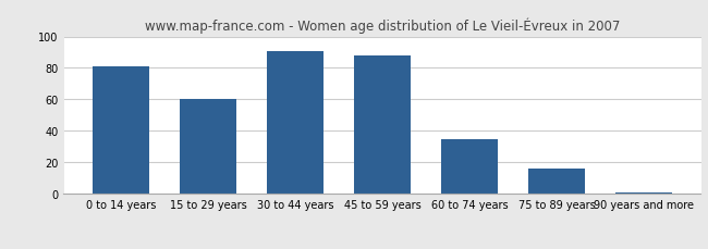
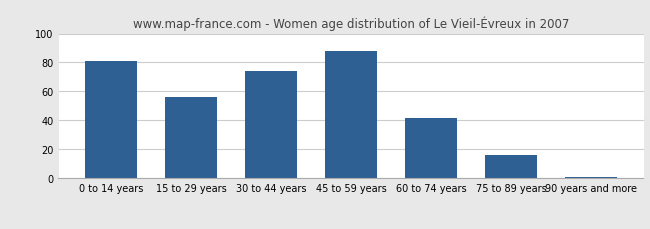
15 to 29 years: 60 -> 56
30 to 44 years: 91 -> 74
60 to 74 years: 35 -> 42
